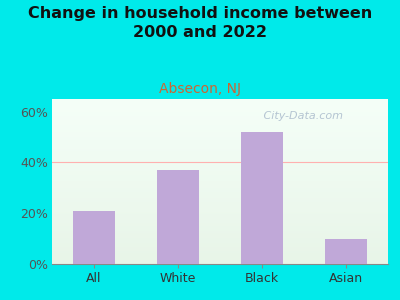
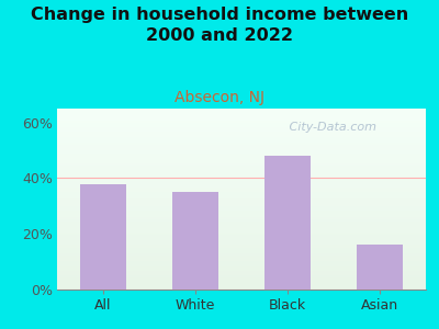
All: 21% -> 38%
White: 37% -> 35%
Black: 52% -> 48%
Asian: 10% -> 16%
